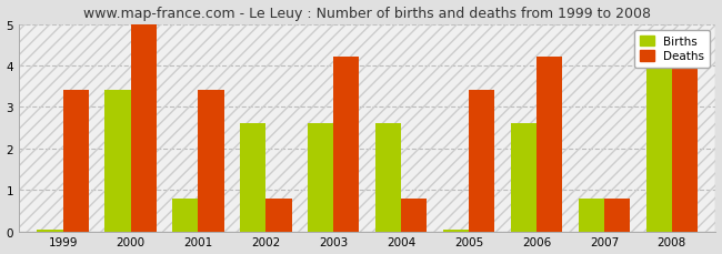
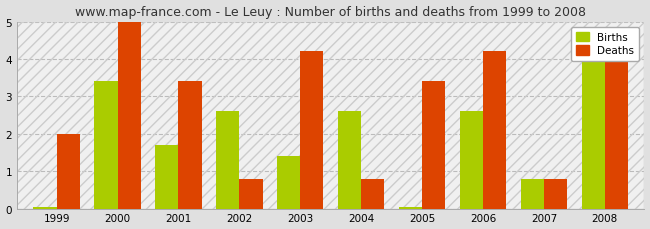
Deaths/1999: 3.4 -> 2.0
Births/2001: 0.80 -> 1.70
Births/2003: 2.60 -> 1.40
